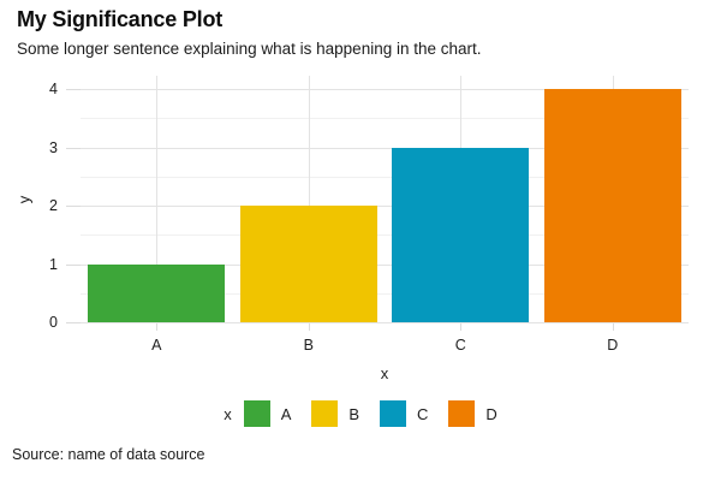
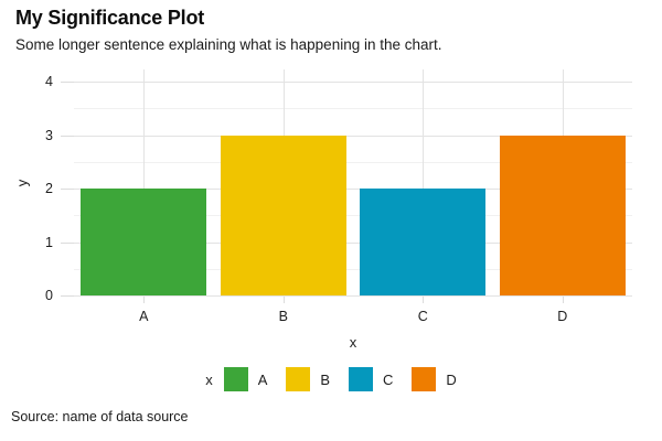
A: 1 -> 2
B: 2 -> 3
C: 3 -> 2
D: 4 -> 3
